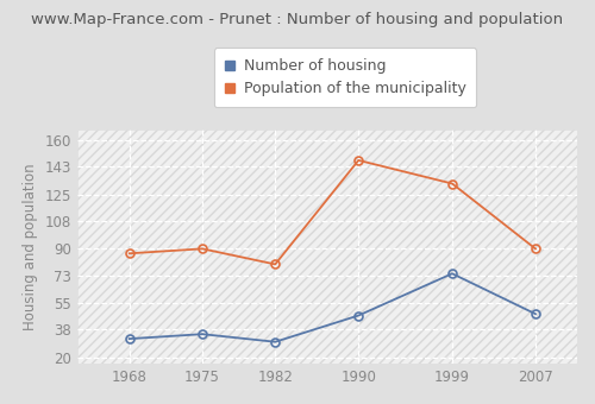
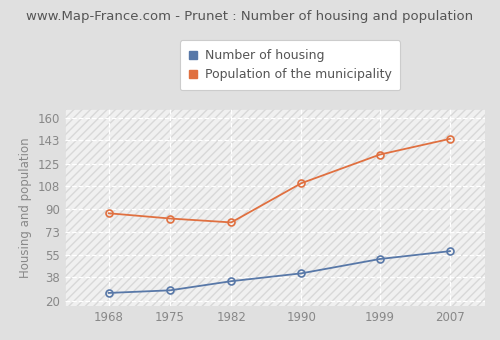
Number of housing/1968: 32 -> 26
Number of housing/1975: 35 -> 28
Population of the municipality/1975: 90 -> 83
Number of housing/1982: 30 -> 35
Number of housing/1990: 47 -> 41
Population of the municipality/1990: 147 -> 110
Number of housing/1999: 74 -> 52
Number of housing/2007: 48 -> 58
Population of the municipality/2007: 90 -> 144
